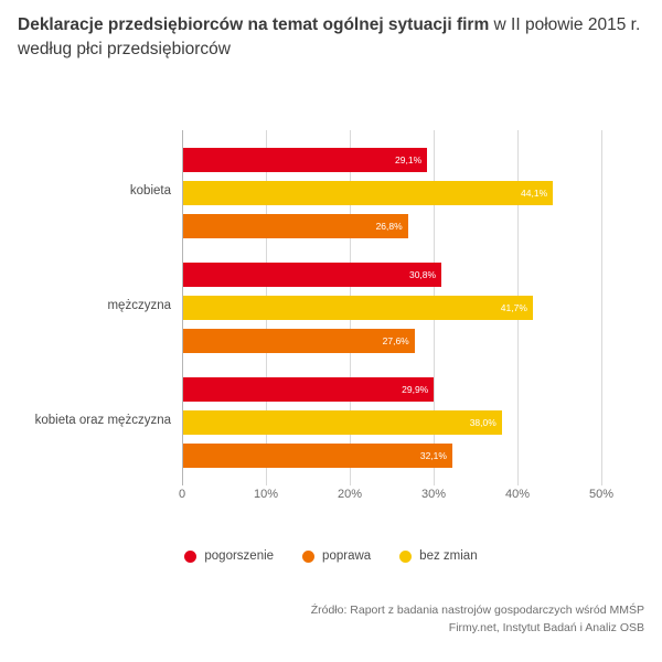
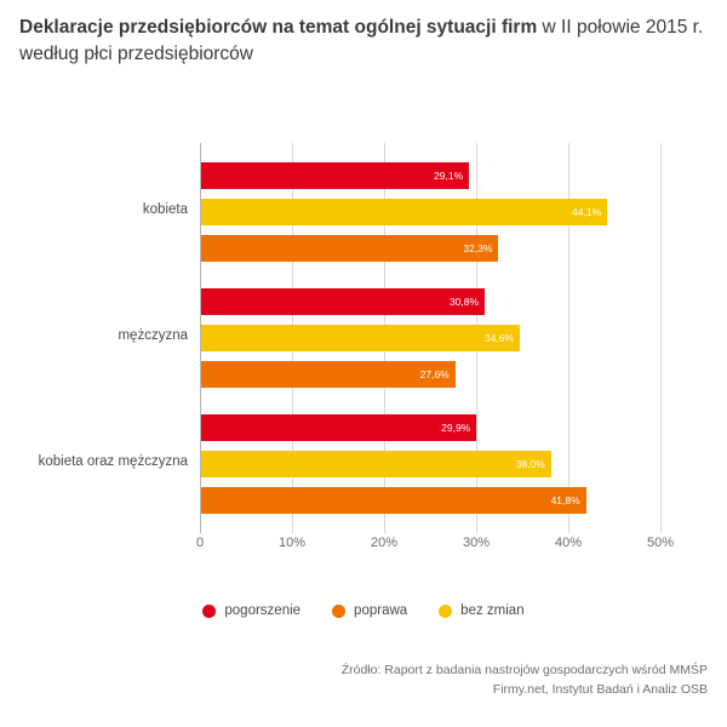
poprawa/kobieta: 26,8% -> 32,3%
bez zmian/mężczyzna: 41,7% -> 34,6%
poprawa/kobieta oraz mężczyzna: 32,1% -> 41,8%
